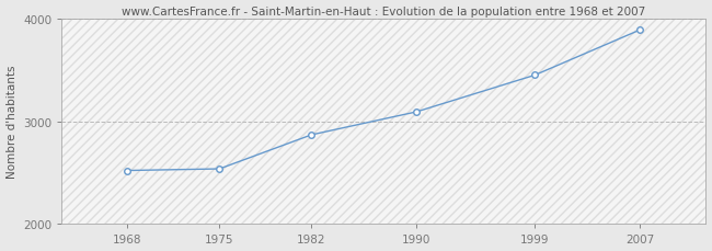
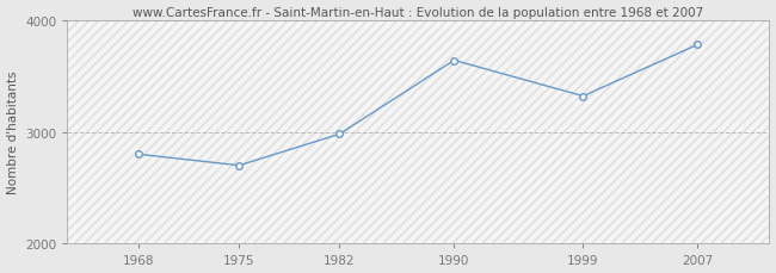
1968: 2520 -> 2800
1975: 2540 -> 2700
1982: 2870 -> 2980
1990: 3090 -> 3640
1999: 3450 -> 3320
2007: 3890 -> 3780
